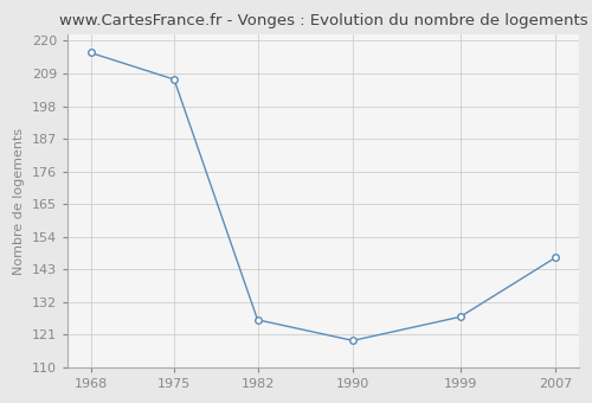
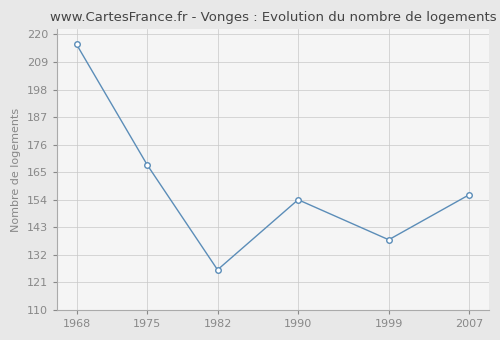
1975: 207 -> 168
1990: 119 -> 154
1999: 127 -> 138
2007: 147 -> 156
